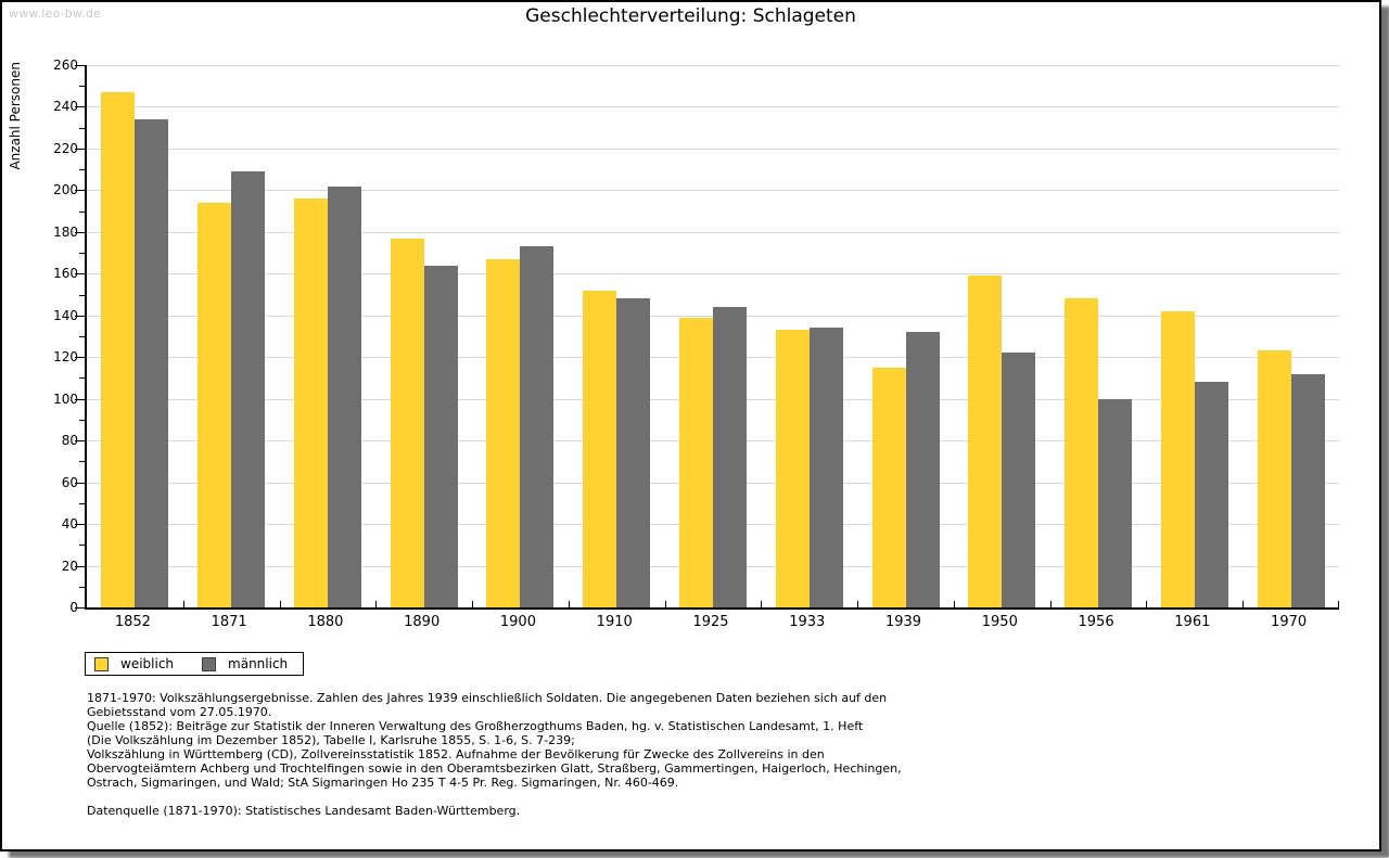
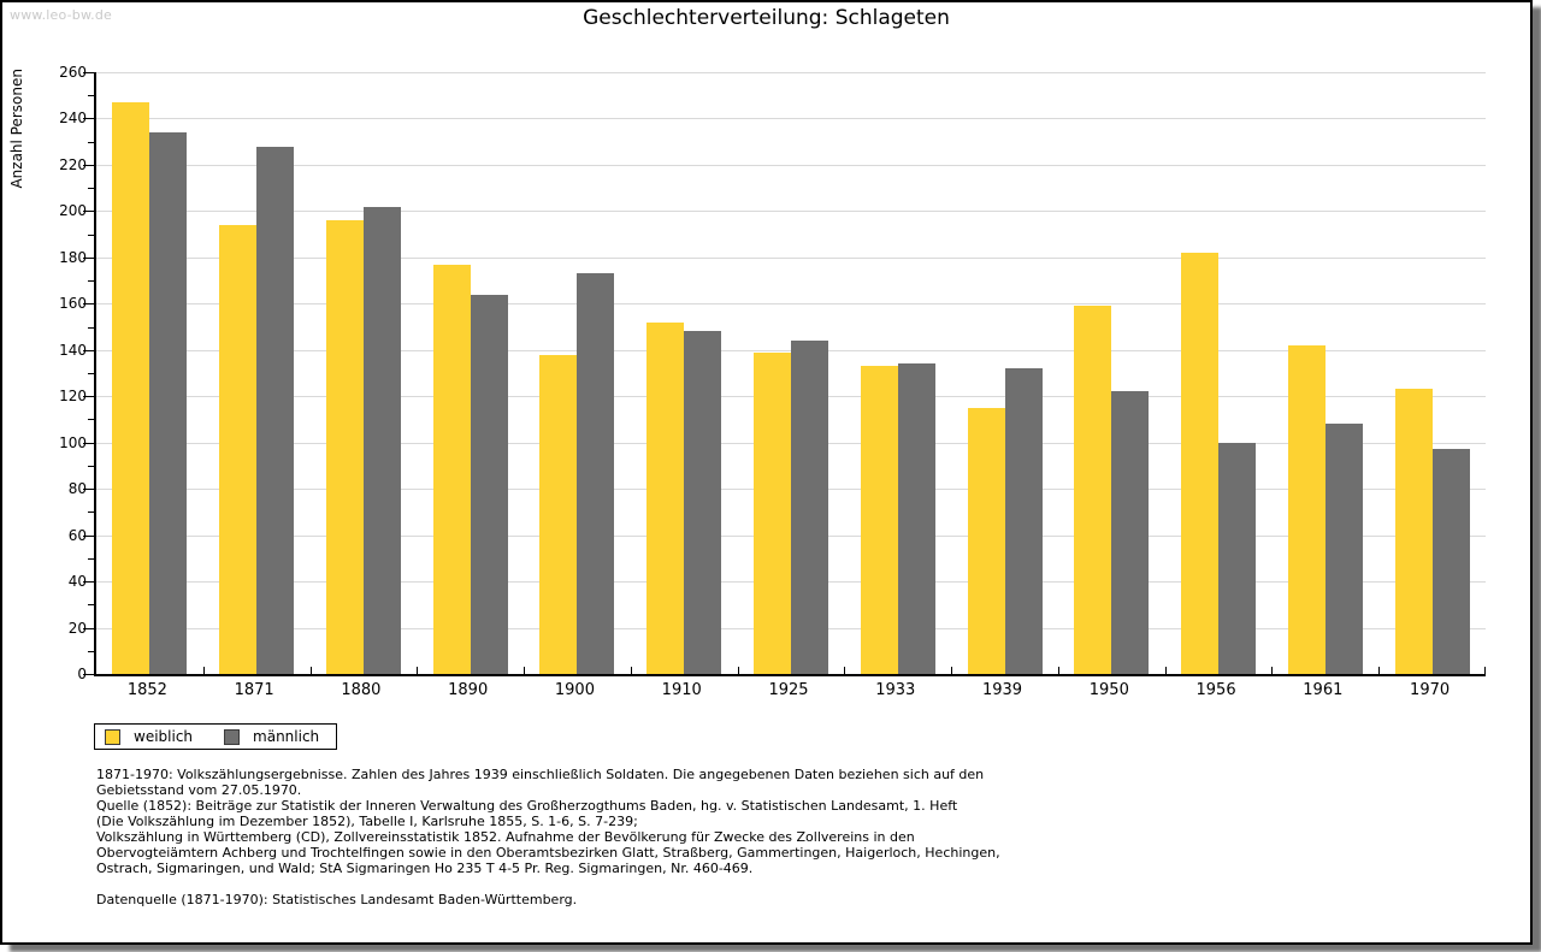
männlich/1871: 209 -> 228
weiblich/1900: 167 -> 138
weiblich/1956: 148 -> 182
männlich/1970: 112 -> 97
